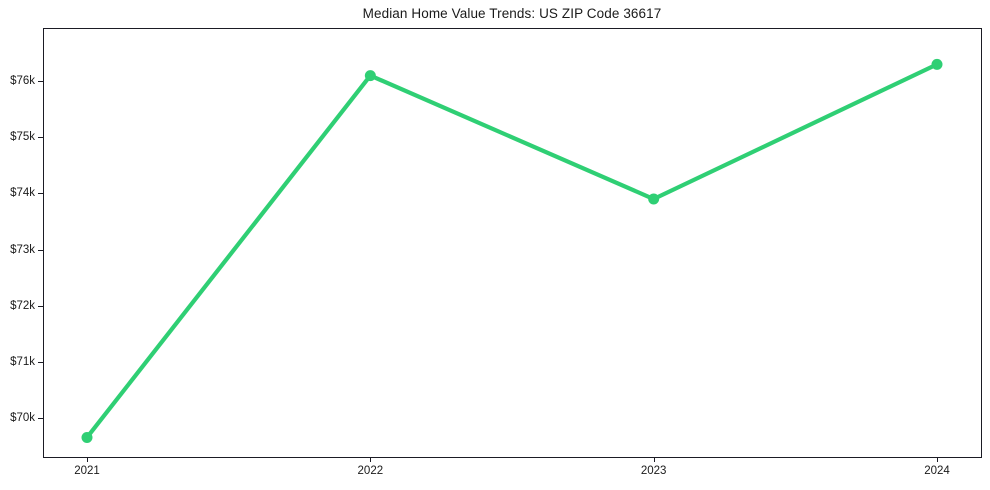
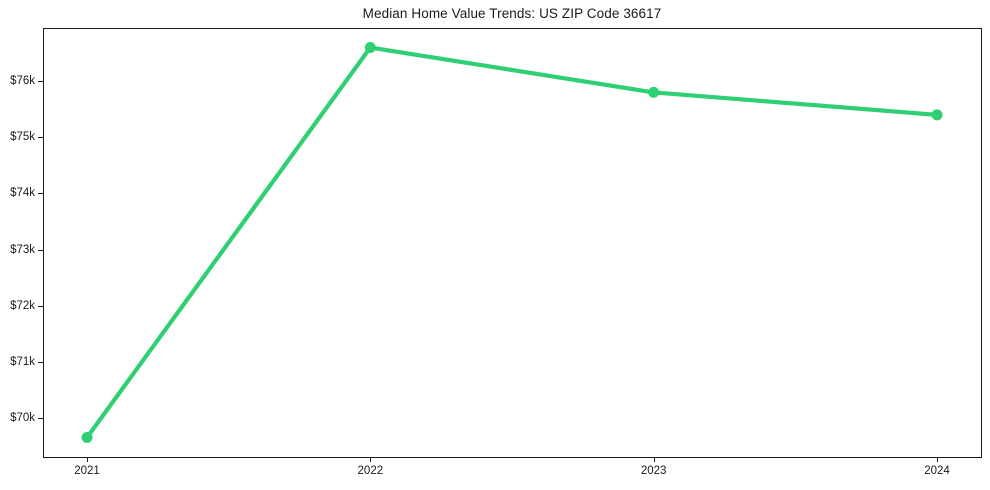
2022: $76.1k -> $76.6k
2023: $73.9k -> $75.8k
2024: $76.3k -> $75.4k
